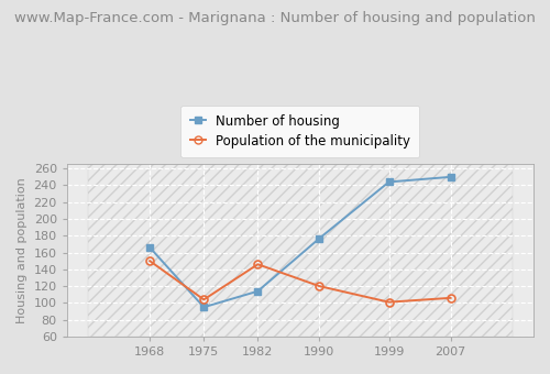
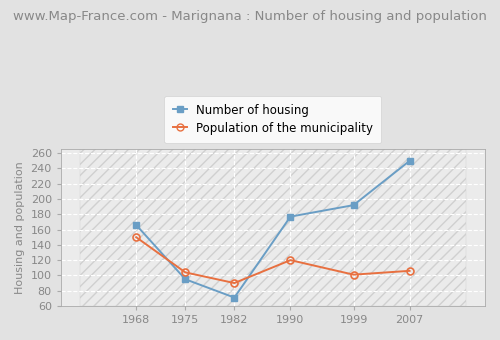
Number of housing/1982: 114 -> 71
Population of the municipality/1982: 146 -> 90
Number of housing/1999: 244 -> 192
